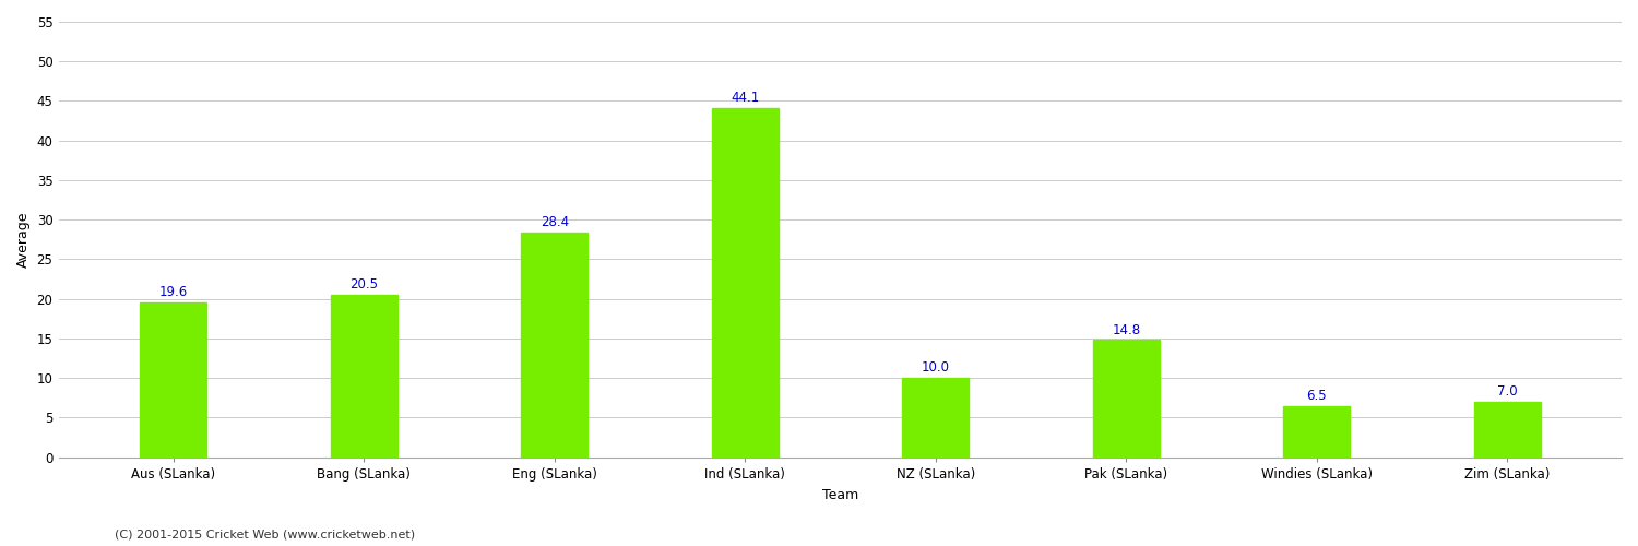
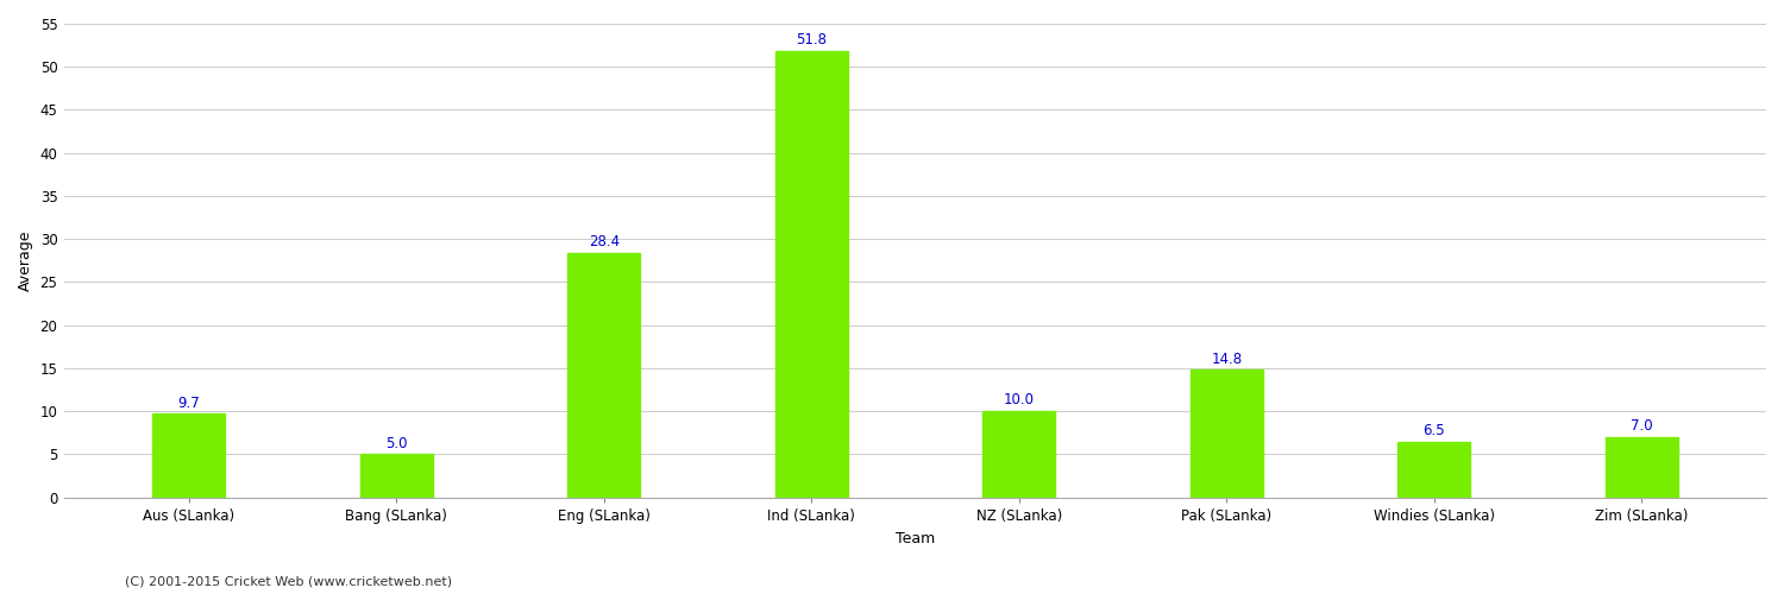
Aus (SLanka): 19.6 -> 9.7
Bang (SLanka): 20.5 -> 5.0
Ind (SLanka): 44.1 -> 51.8
